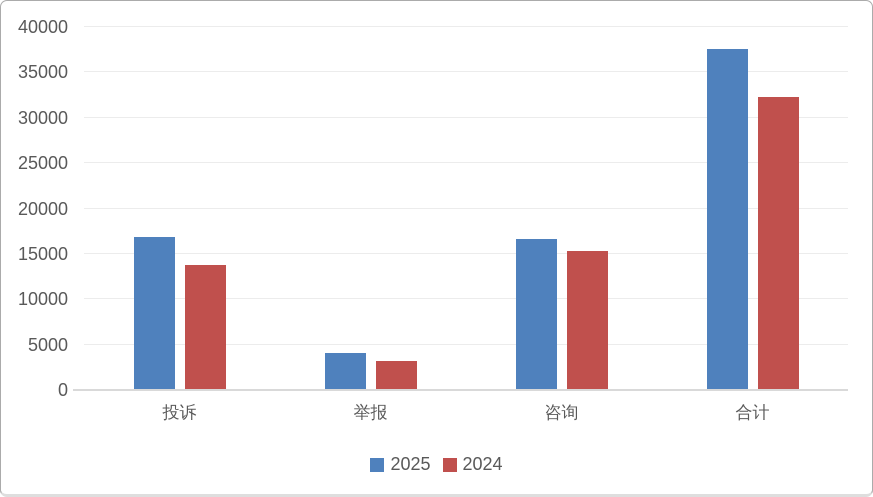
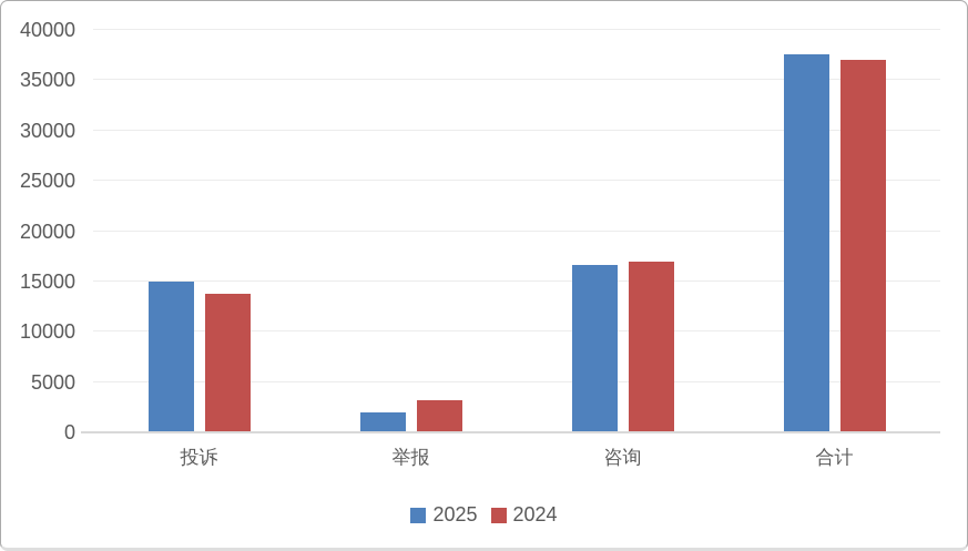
2025/投诉: 17000 -> 15000
2025/举报: 4000 -> 2000
2024/咨询: 15000 -> 17000
2024/合计: 32000 -> 37000
